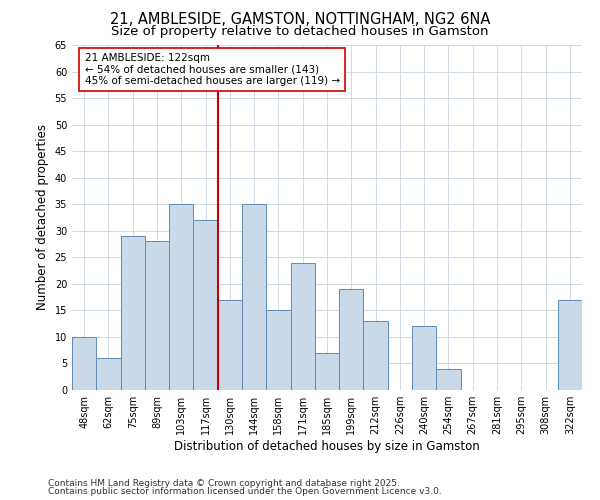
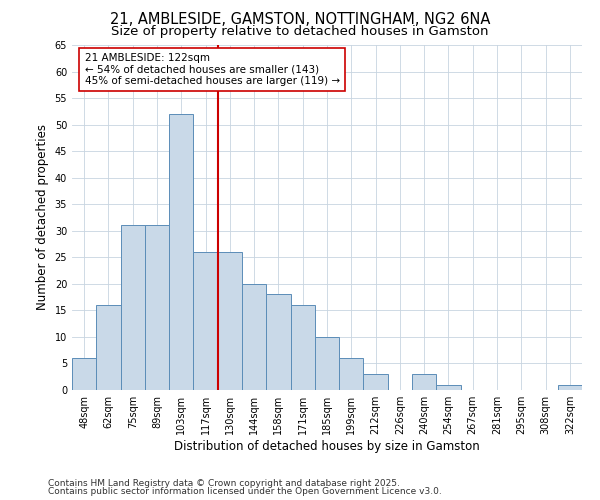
48sqm: 10 -> 6
62sqm: 6 -> 16
75sqm: 29 -> 31
89sqm: 28 -> 31
103sqm: 35 -> 52
117sqm: 32 -> 26
130sqm: 17 -> 26
144sqm: 35 -> 20
158sqm: 15 -> 18
171sqm: 24 -> 16
185sqm: 7 -> 10
199sqm: 19 -> 6
212sqm: 13 -> 3
240sqm: 12 -> 3
254sqm: 4 -> 1
322sqm: 17 -> 1
